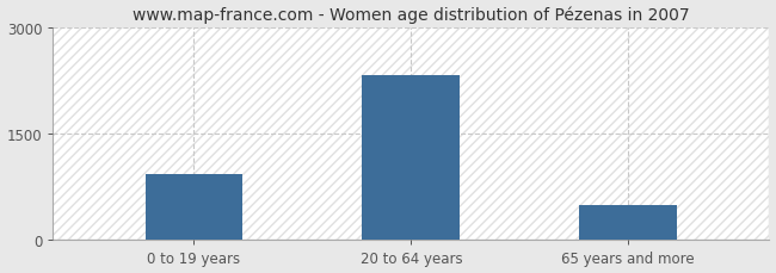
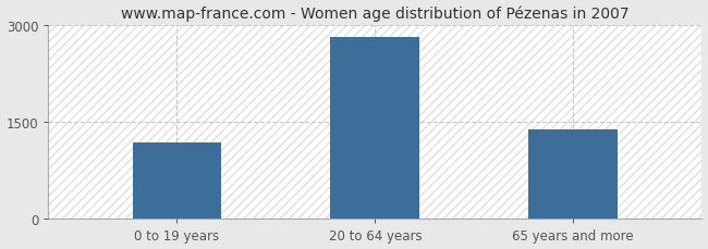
0 to 19 years: 940 -> 1190
20 to 64 years: 2320 -> 2810
65 years and more: 500 -> 1380
